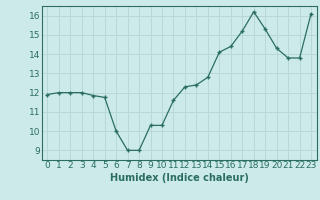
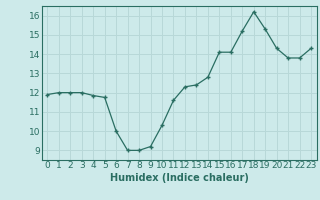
9: 10.3 -> 9.2
16: 14.4 -> 14.1
23: 16.1 -> 14.3
